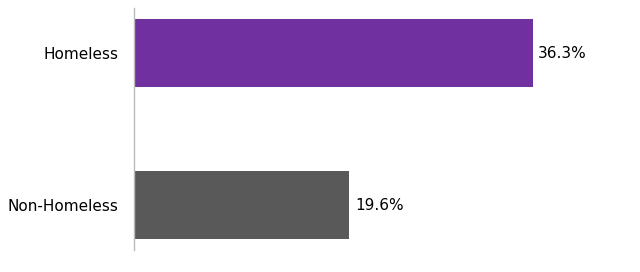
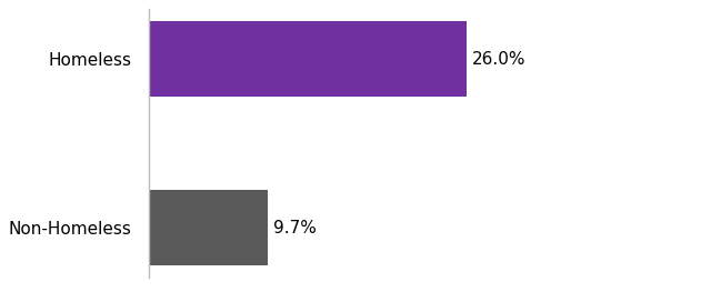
Homeless: 36.3% -> 26.0%
Non-Homeless: 19.6% -> 9.7%
